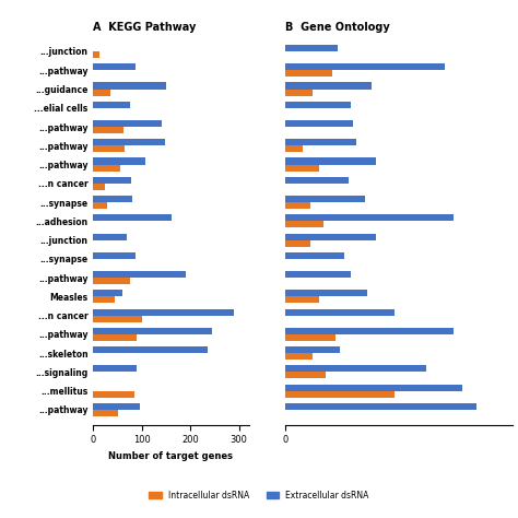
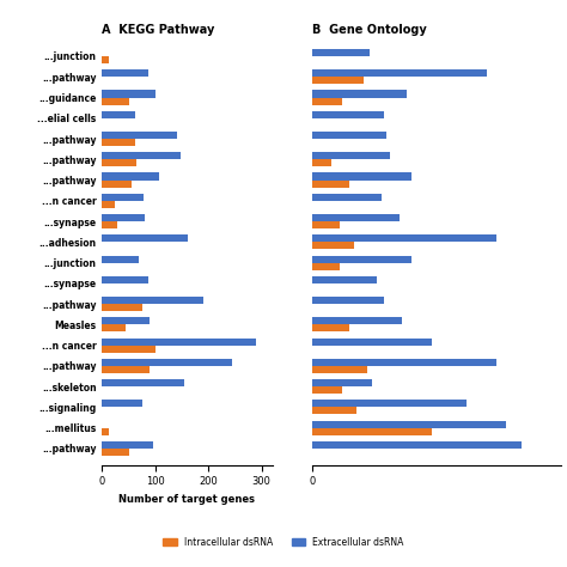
A KEGG Pathway/Extracellular dsRNA/...guidance: 150 -> 100
A KEGG Pathway/Intracellular dsRNA/...guidance: 35 -> 52
A KEGG Pathway/Extracellular dsRNA/...elial cells: 75 -> 62
A KEGG Pathway/Extracellular dsRNA/Measles: 60 -> 90
A KEGG Pathway/Extracellular dsRNA/...skeleton: 235 -> 155
A KEGG Pathway/Extracellular dsRNA/...signaling: 90 -> 75
A KEGG Pathway/Intracellular dsRNA/...mellitus: 85 -> 12
